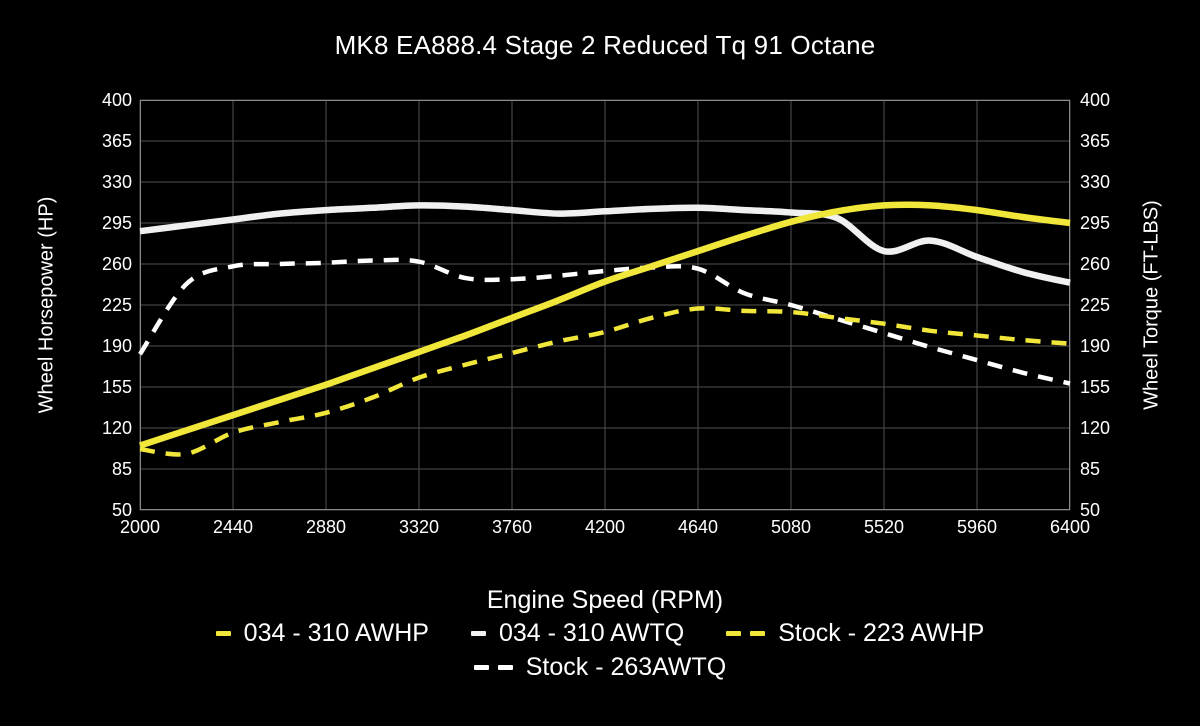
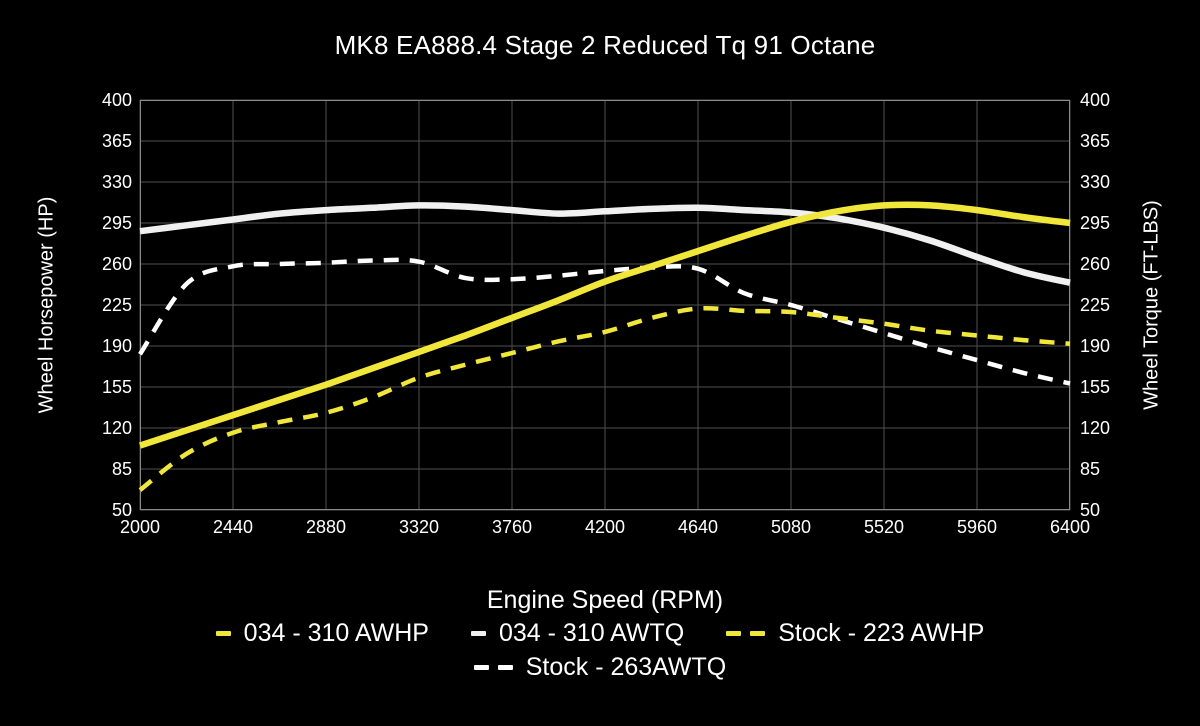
Stock - 223 AWHP/2000: 102 -> 67
034 - 310 AWTQ/5520: 271 -> 291
